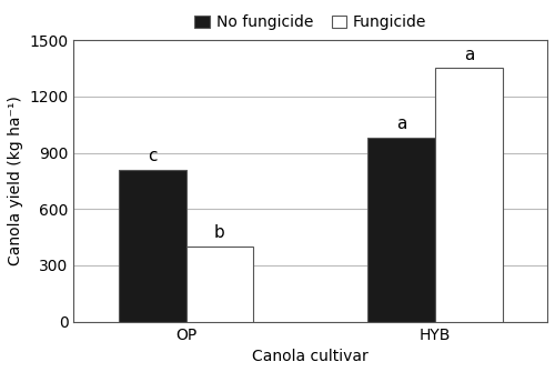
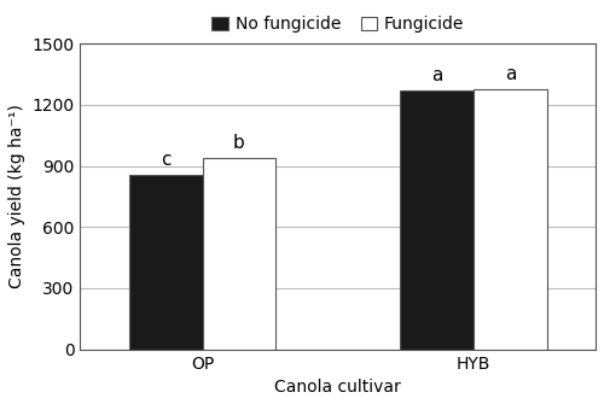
No fungicide/OP: 810 -> 860
Fungicide/OP: 400 -> 940
No fungicide/HYB: 980 -> 1270
Fungicide/HYB: 1350 -> 1280
